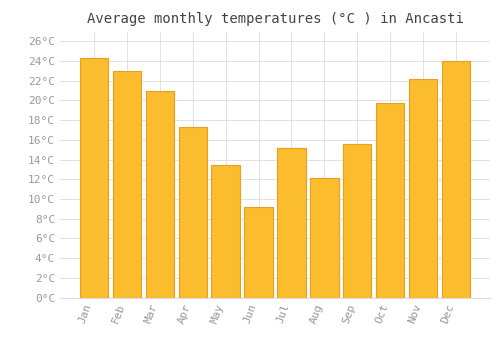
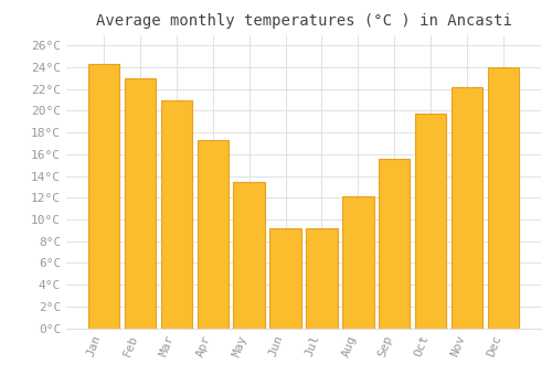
Jul: 15.2°C -> 9.2°C
